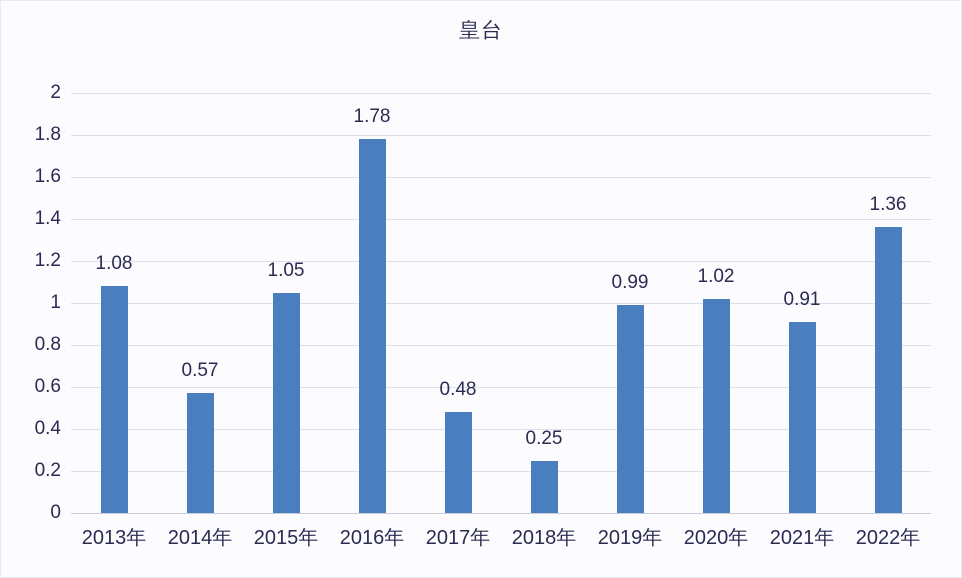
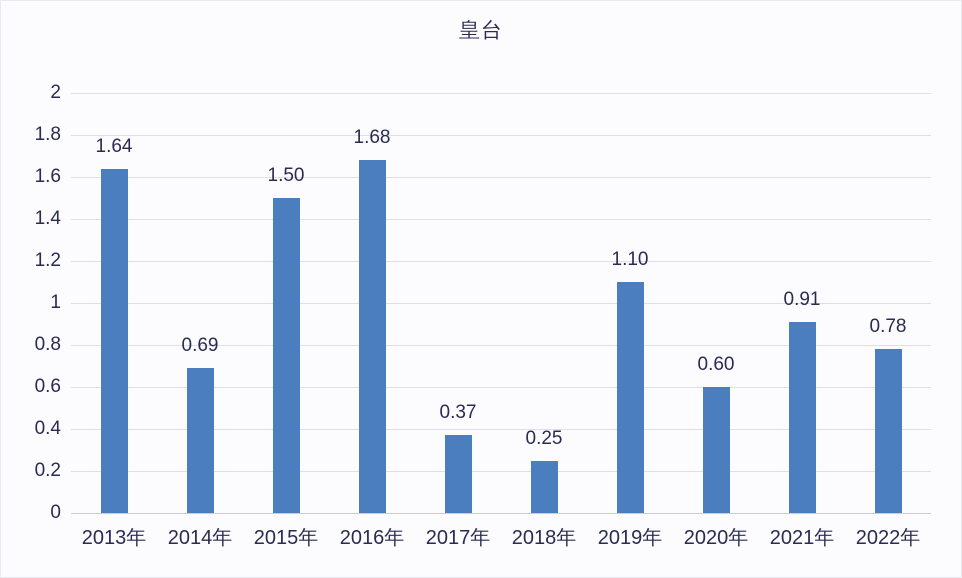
2013年: 1.08 -> 1.64
2014年: 0.57 -> 0.69
2015年: 1.05 -> 1.50
2016年: 1.78 -> 1.68
2017年: 0.48 -> 0.37
2019年: 0.99 -> 1.10
2020年: 1.02 -> 0.60
2022年: 1.36 -> 0.78
